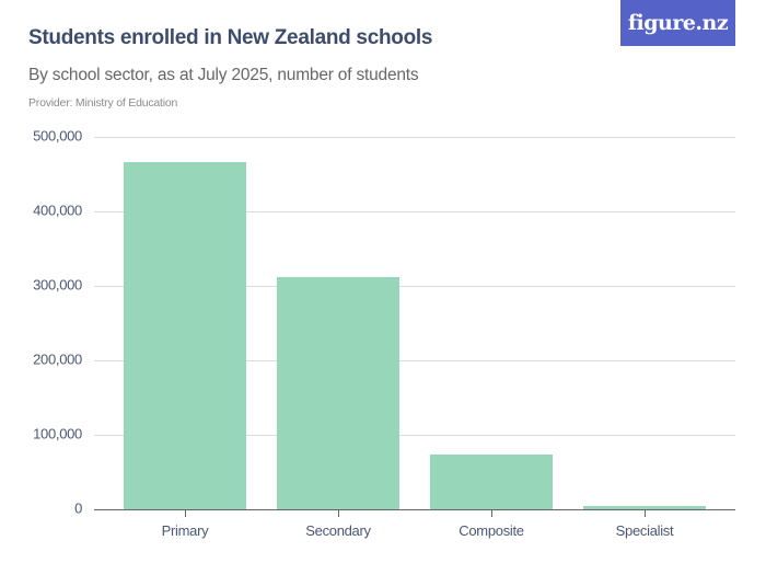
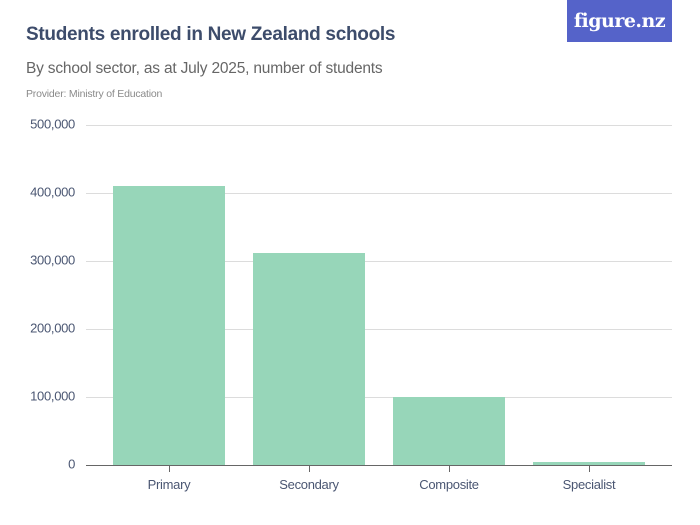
Primary: 470000 -> 410000
Composite: 70000 -> 100000
